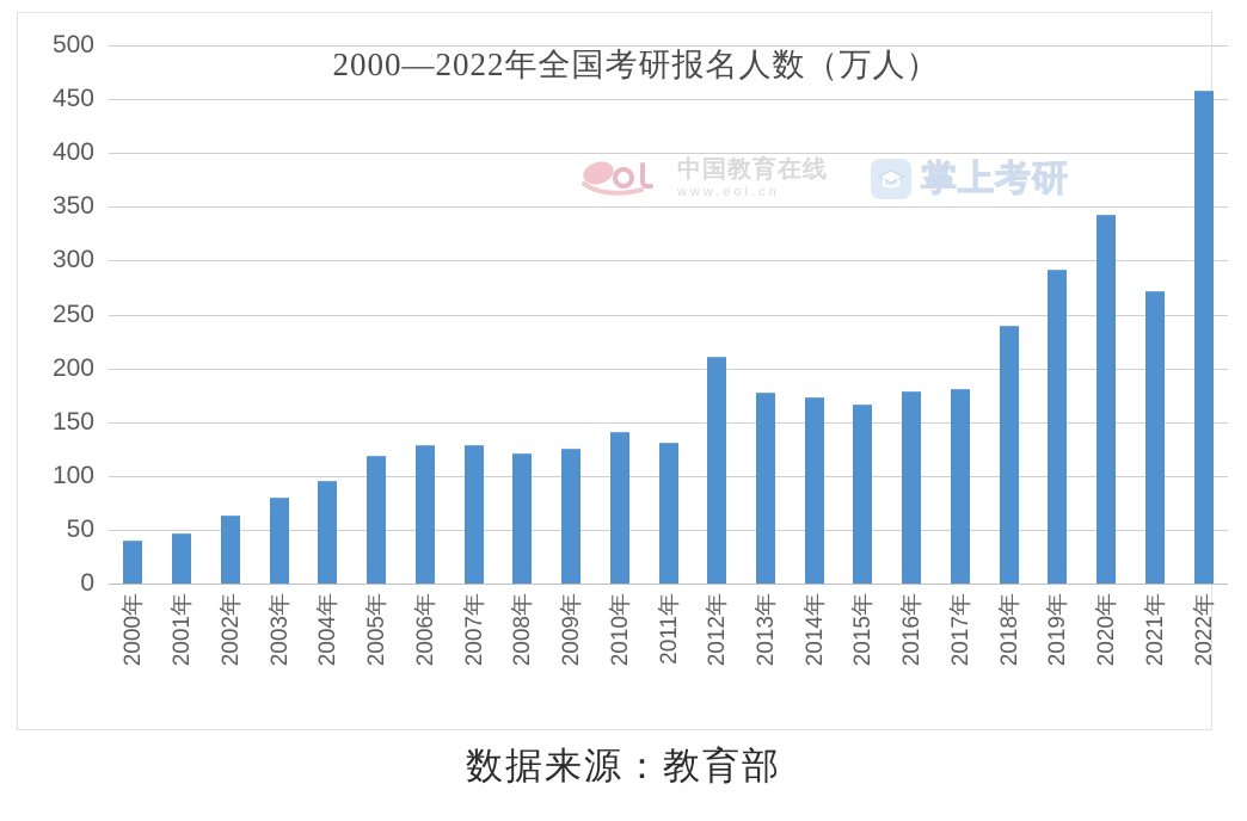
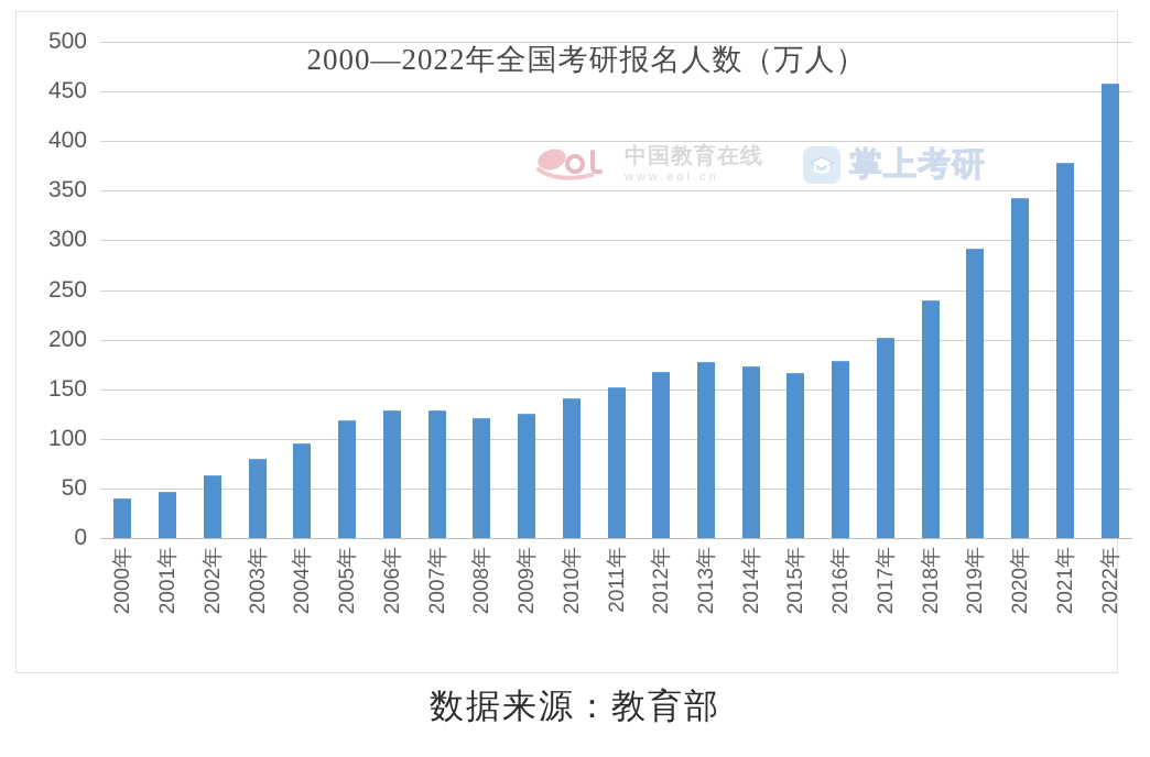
2011年: 130 -> 150
2012年: 210 -> 170
2017年: 180 -> 200
2021年: 270 -> 380
